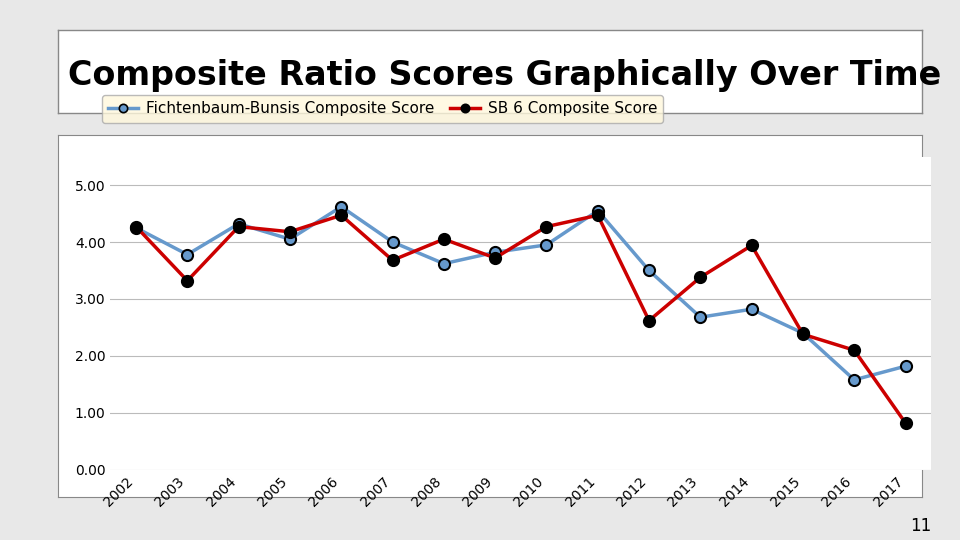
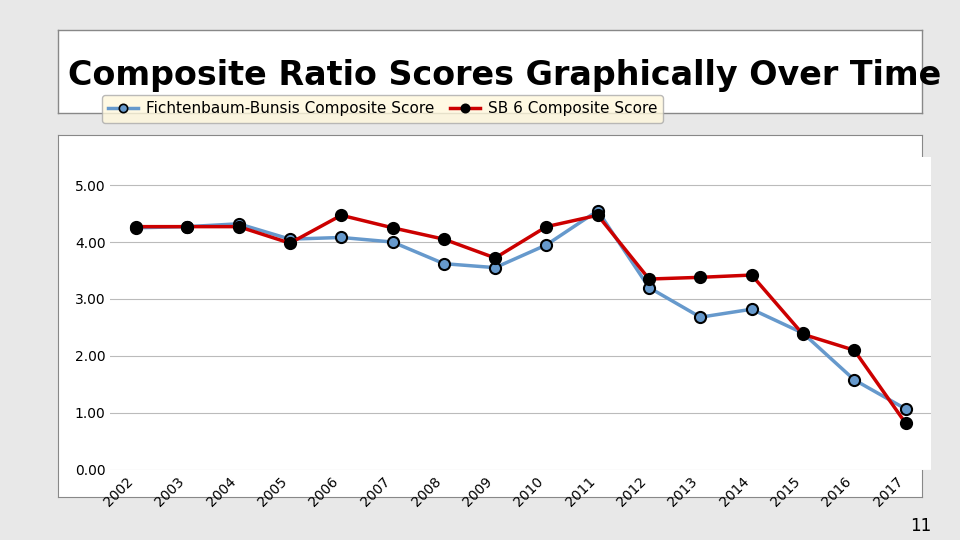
Fichtenbaum-Bunsis Composite Score/2003: 3.78 -> 4.27
SB 6 Composite Score/2003: 3.32 -> 4.27
SB 6 Composite Score/2005: 4.18 -> 3.98
Fichtenbaum-Bunsis Composite Score/2006: 4.62 -> 4.08
SB 6 Composite Score/2007: 3.68 -> 4.25
Fichtenbaum-Bunsis Composite Score/2009: 3.82 -> 3.55
Fichtenbaum-Bunsis Composite Score/2012: 3.50 -> 3.20
SB 6 Composite Score/2012: 2.62 -> 3.35
SB 6 Composite Score/2014: 3.94 -> 3.42
Fichtenbaum-Bunsis Composite Score/2017: 1.82 -> 1.07
